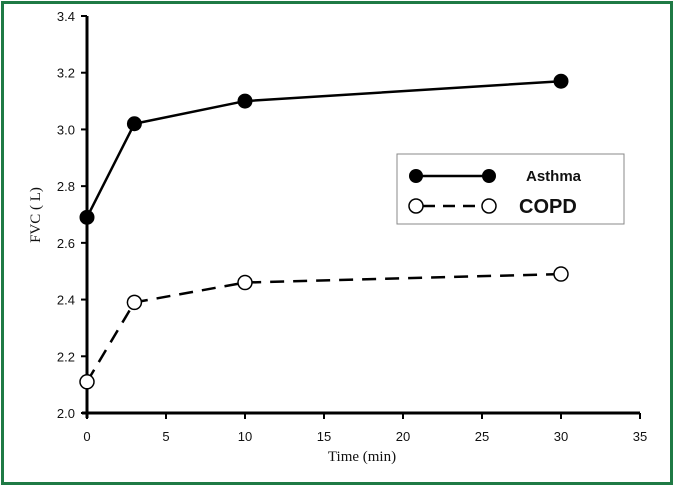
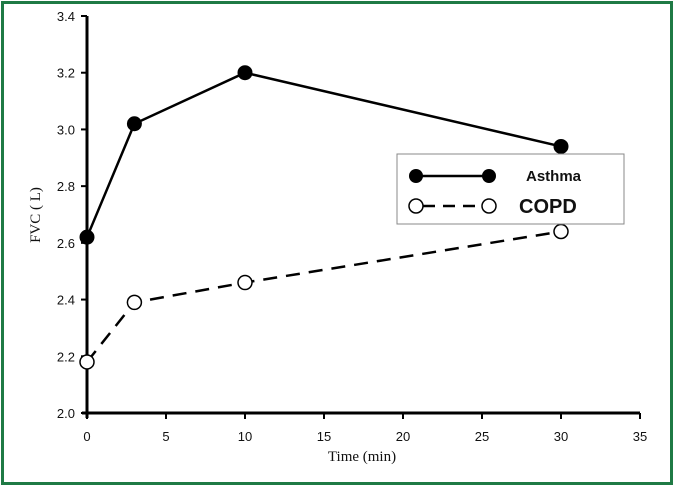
Asthma/0: 2.69 -> 2.62
COPD/0: 2.11 -> 2.18
Asthma/10: 3.10 -> 3.20
Asthma/30: 3.17 -> 2.94
COPD/30: 2.49 -> 2.64
